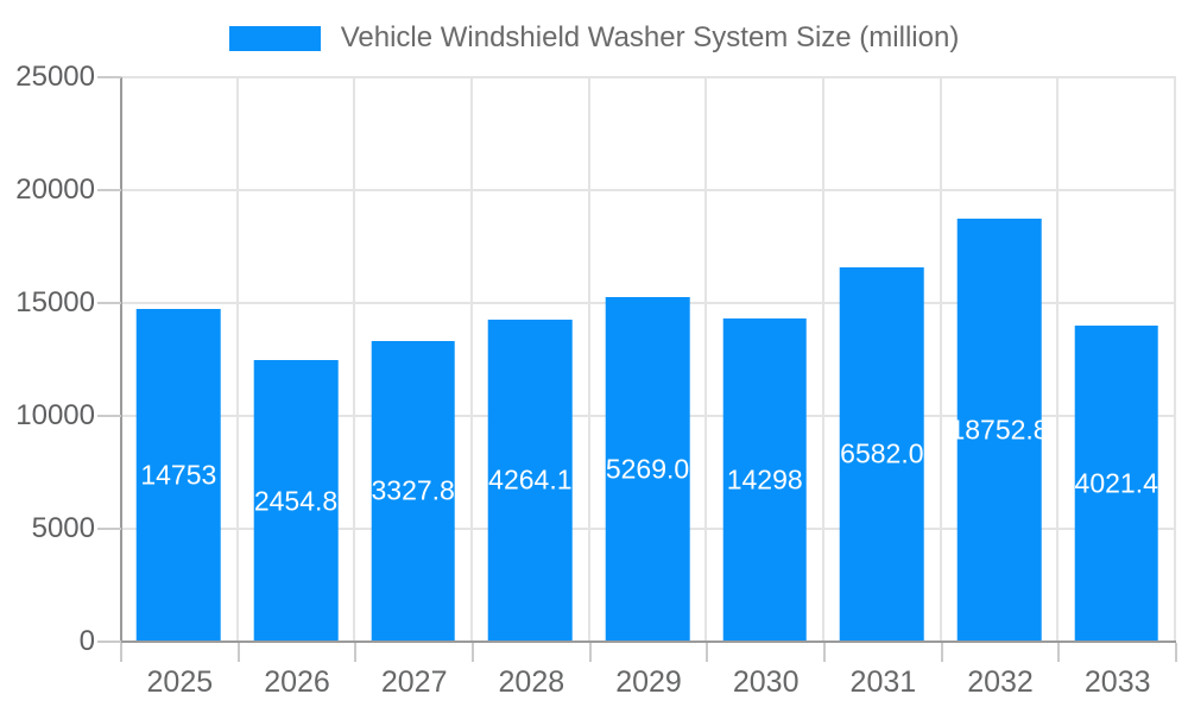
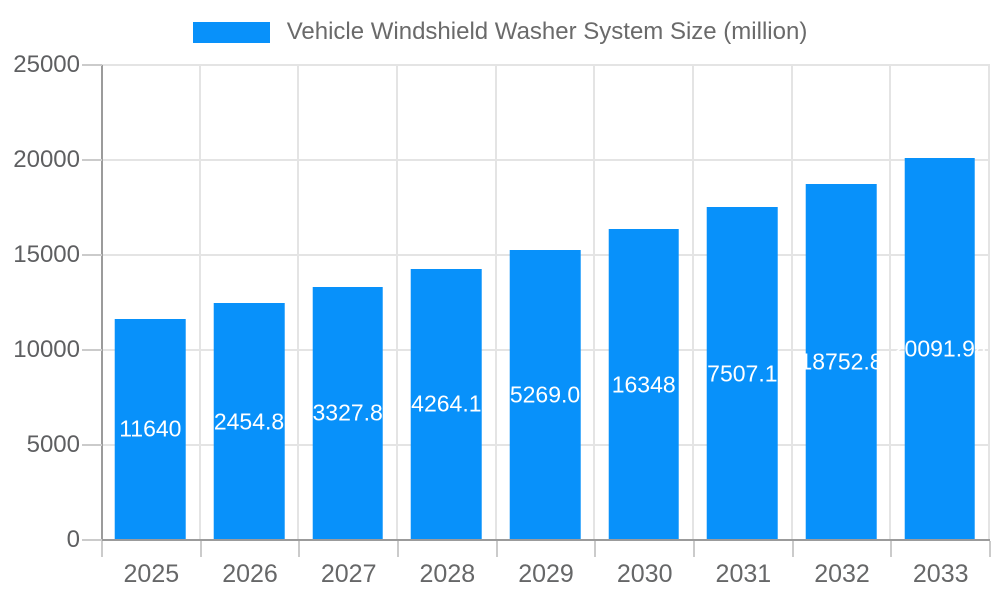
2025: 14753 -> 11640
2030: 14298 -> 16348
2031: 16582.05 -> 17507.12
2033: 14021.41 -> 20091.94
